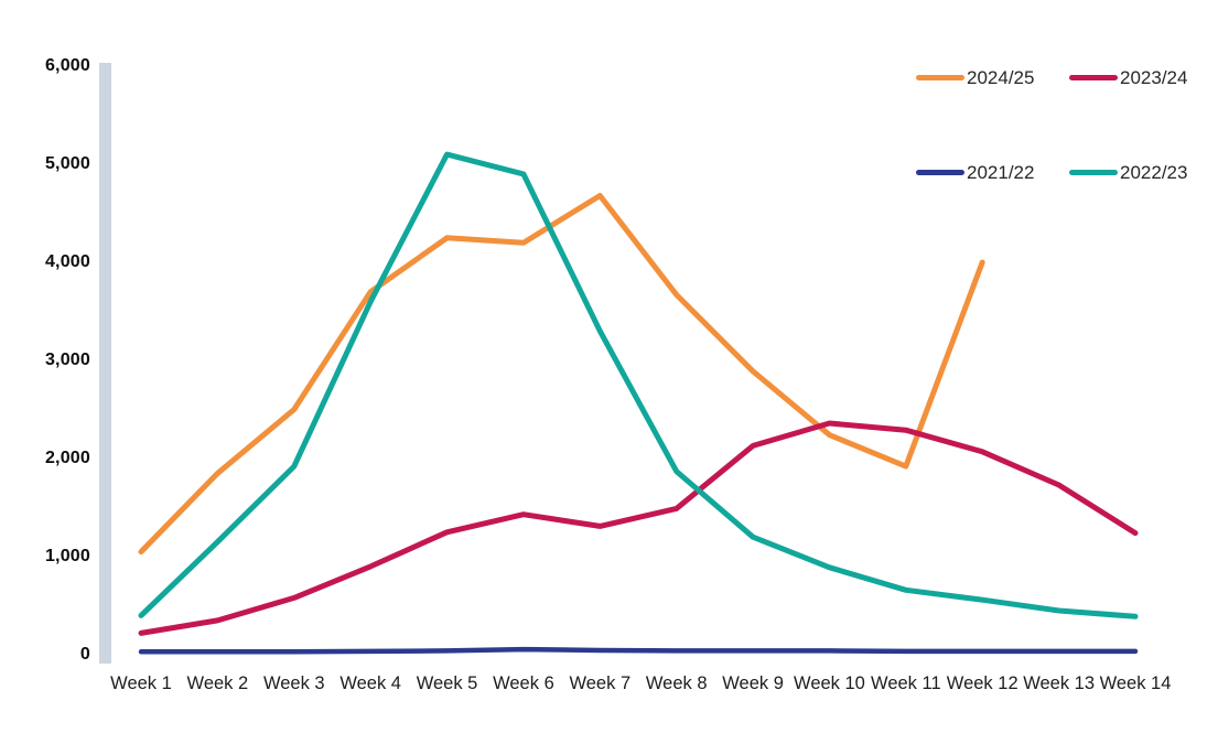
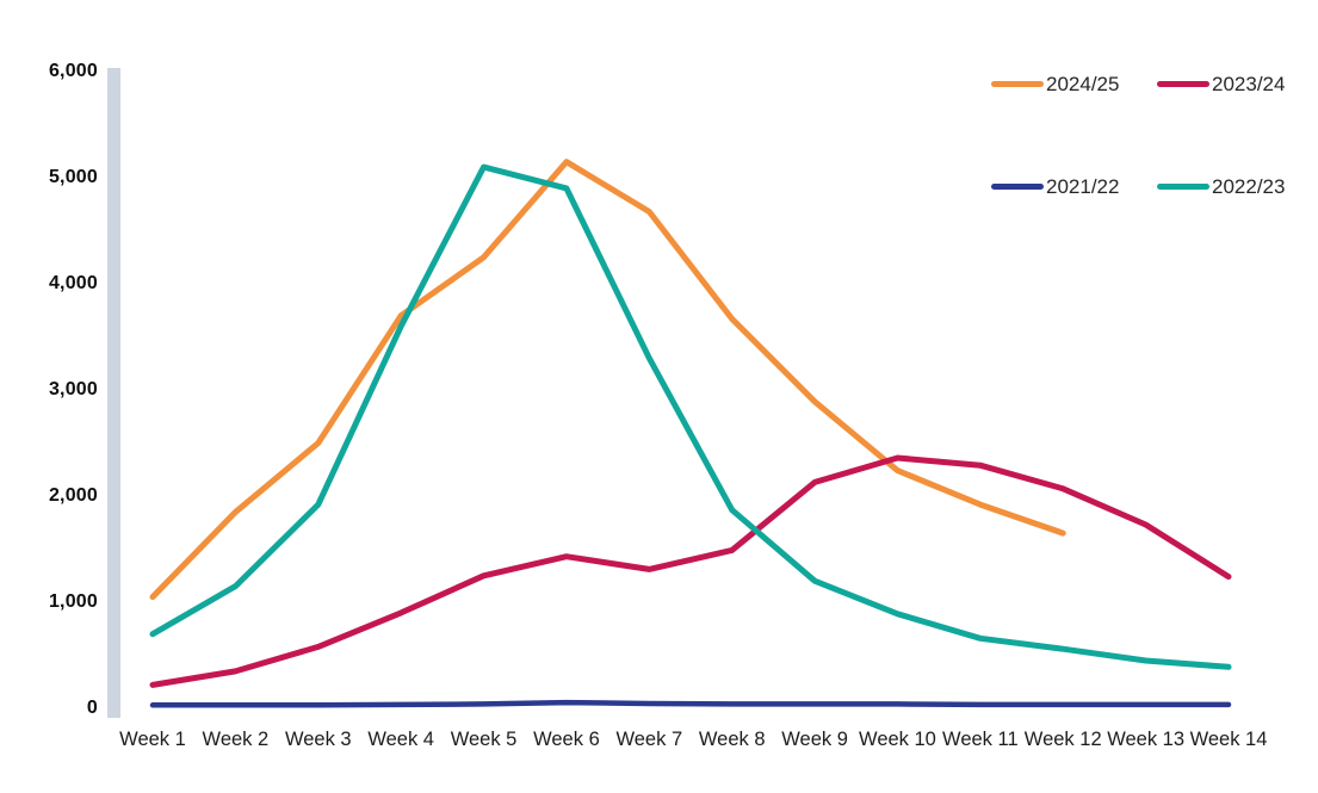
2022/23/Week 1: 400 -> 700
2024/25/Week 6: 4200 -> 5200
2024/25/Week 12: 4000 -> 1600
